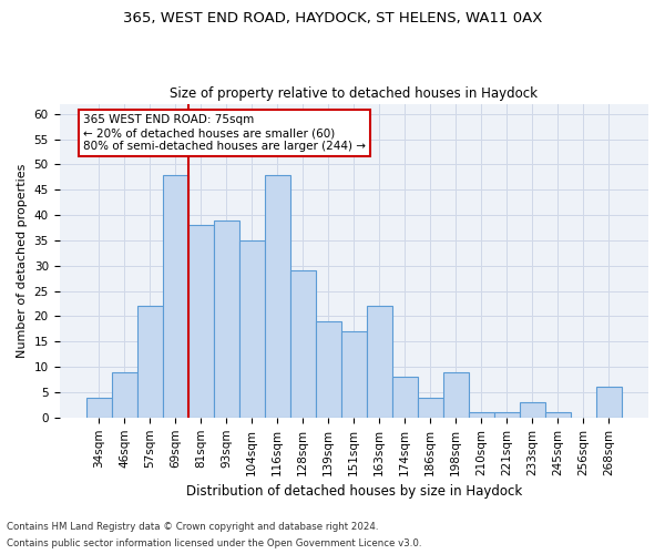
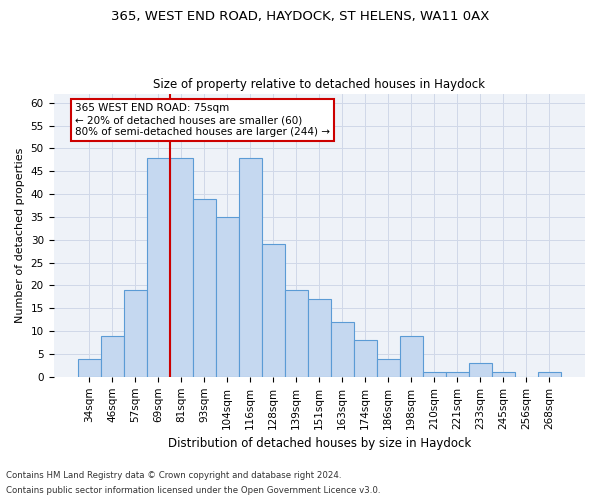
57sqm: 22 -> 19
81sqm: 38 -> 48
163sqm: 22 -> 12
268sqm: 6 -> 1
